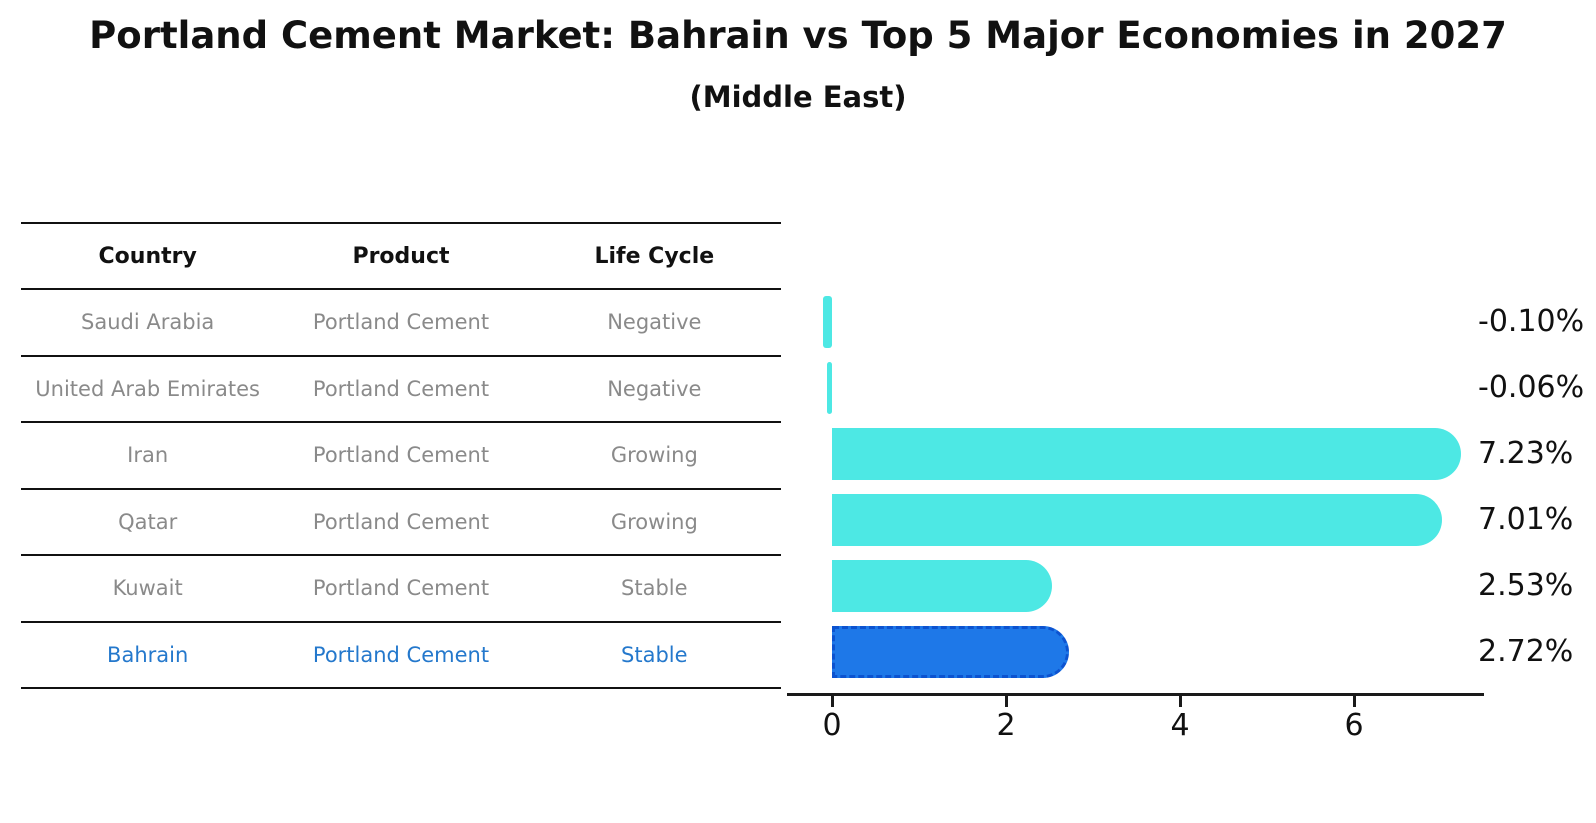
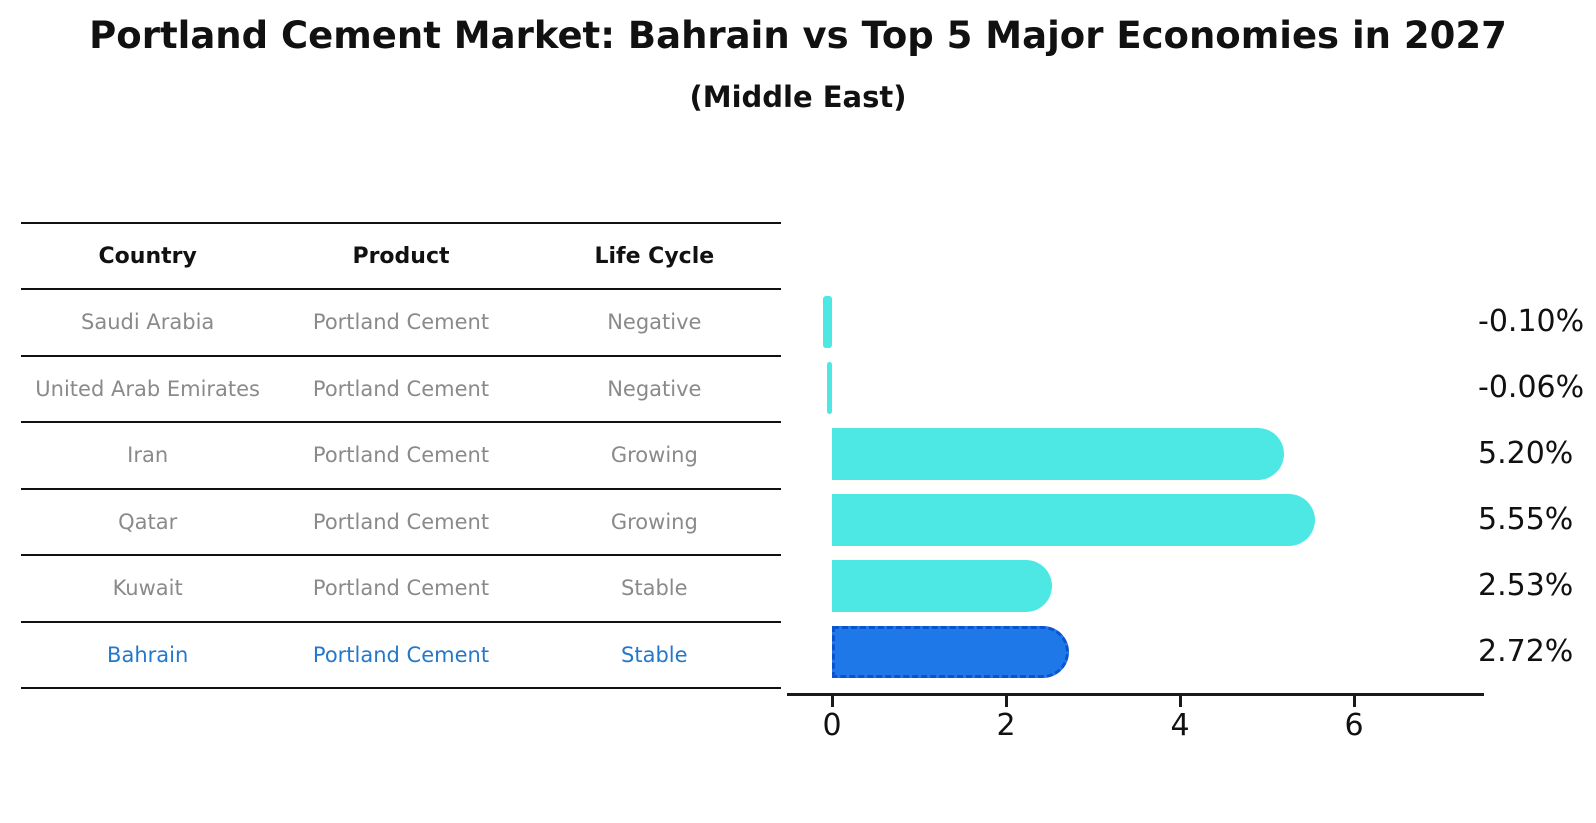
Iran: 7.23% -> 5.20%
Qatar: 7.01% -> 5.55%
